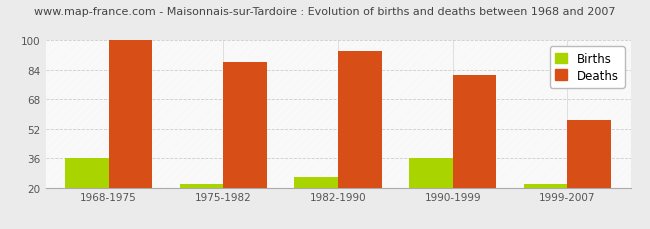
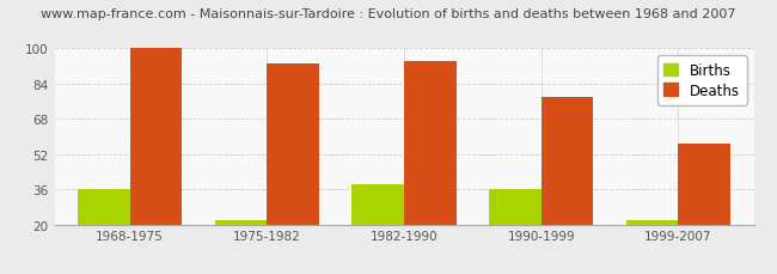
Deaths/1975-1982: 88 -> 93
Births/1982-1990: 26 -> 38
Deaths/1990-1999: 81 -> 78
